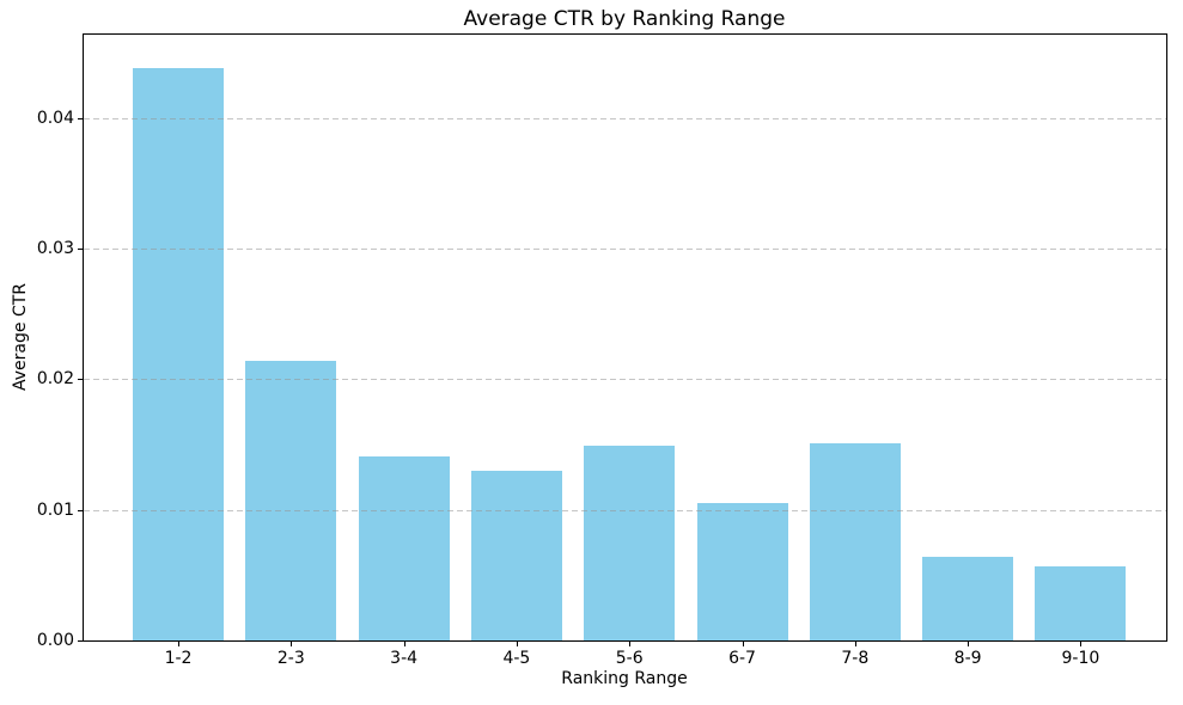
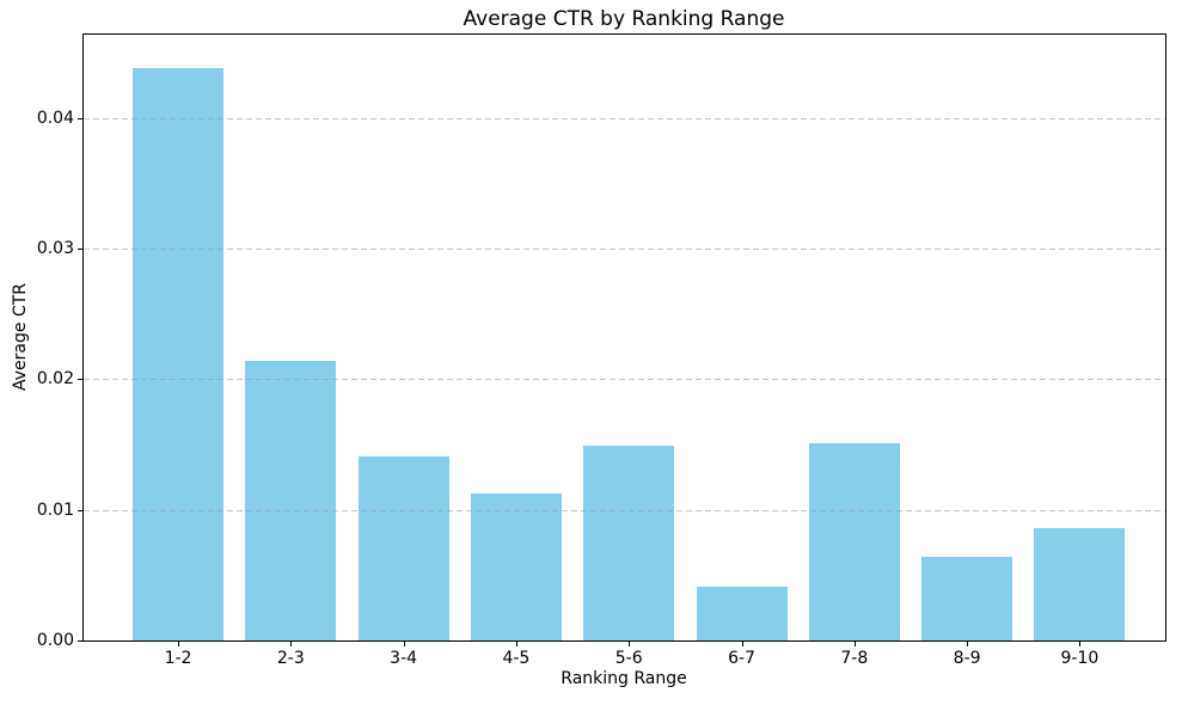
4-5: 0.0130 -> 0.0113
6-7: 0.0105 -> 0.0041
9-10: 0.0057 -> 0.0086
